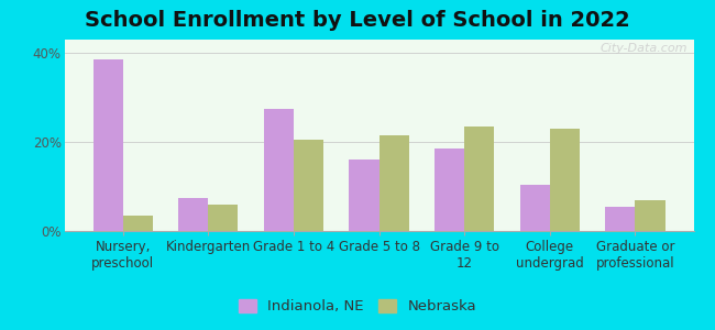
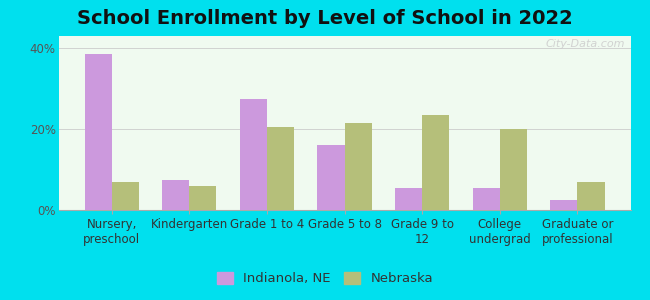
Nebraska/Nursery, preschool: 3.5% -> 7.0%
Indianola, NE/Grade 9 to 12: 18.5% -> 5.5%
Indianola, NE/College undergrad: 10.5% -> 5.5%
Nebraska/College undergrad: 23.0% -> 20.0%
Indianola, NE/Graduate or professional: 5.5% -> 2.5%
